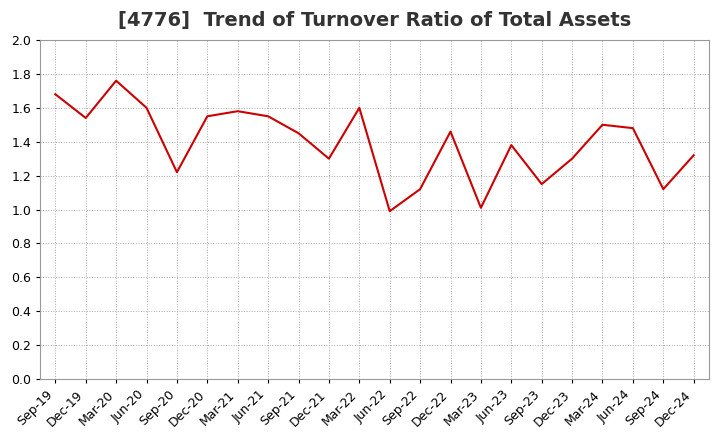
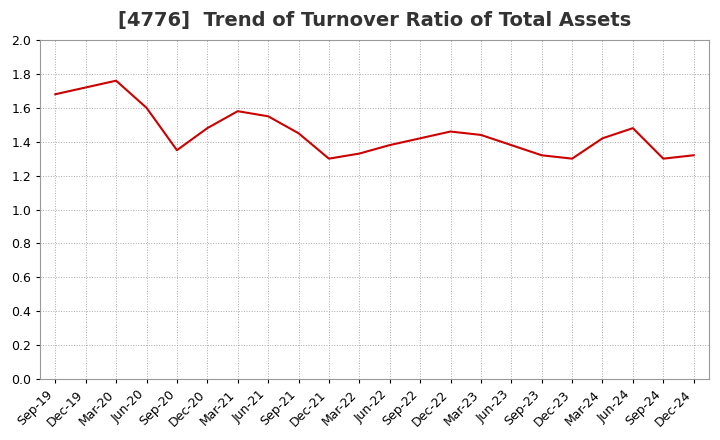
Dec-19: 1.54 -> 1.72
Sep-20: 1.22 -> 1.35
Dec-20: 1.55 -> 1.48
Mar-22: 1.60 -> 1.33
Jun-22: 0.99 -> 1.38
Sep-22: 1.12 -> 1.42
Mar-23: 1.01 -> 1.44
Sep-23: 1.15 -> 1.32
Mar-24: 1.50 -> 1.42
Sep-24: 1.12 -> 1.30
